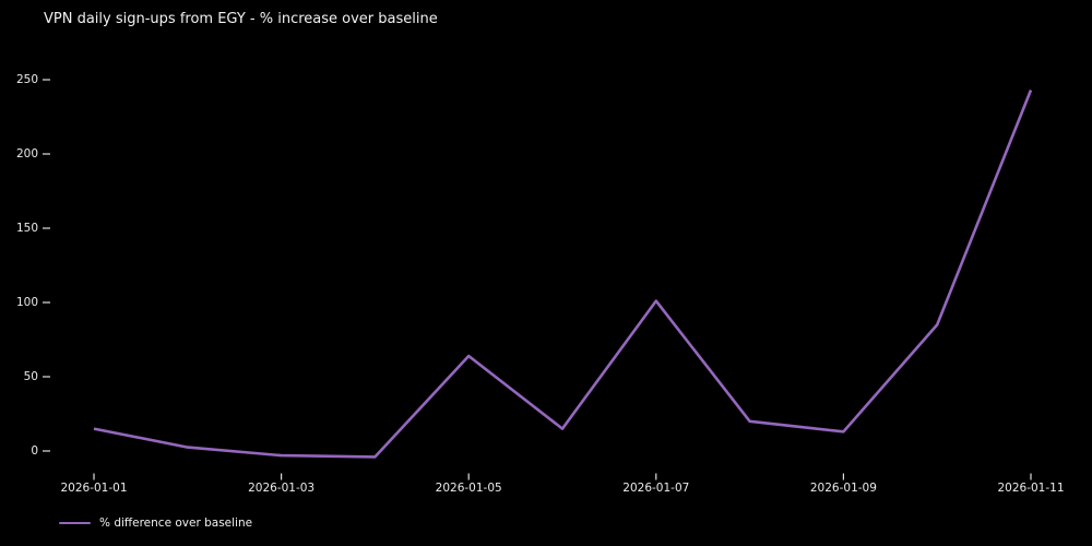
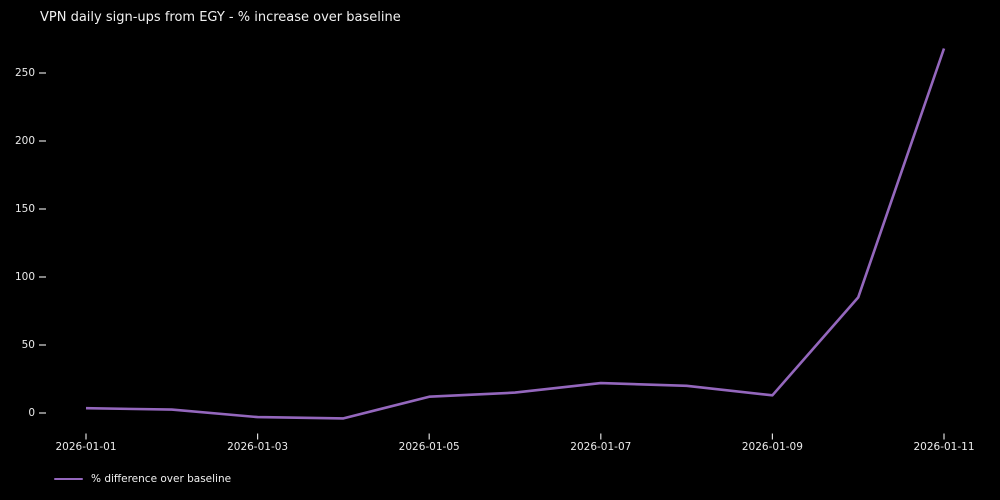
2026-01-01: 15 -> 4
2026-01-05: 64 -> 12
2026-01-07: 101 -> 22
2026-01-11: 243 -> 268
